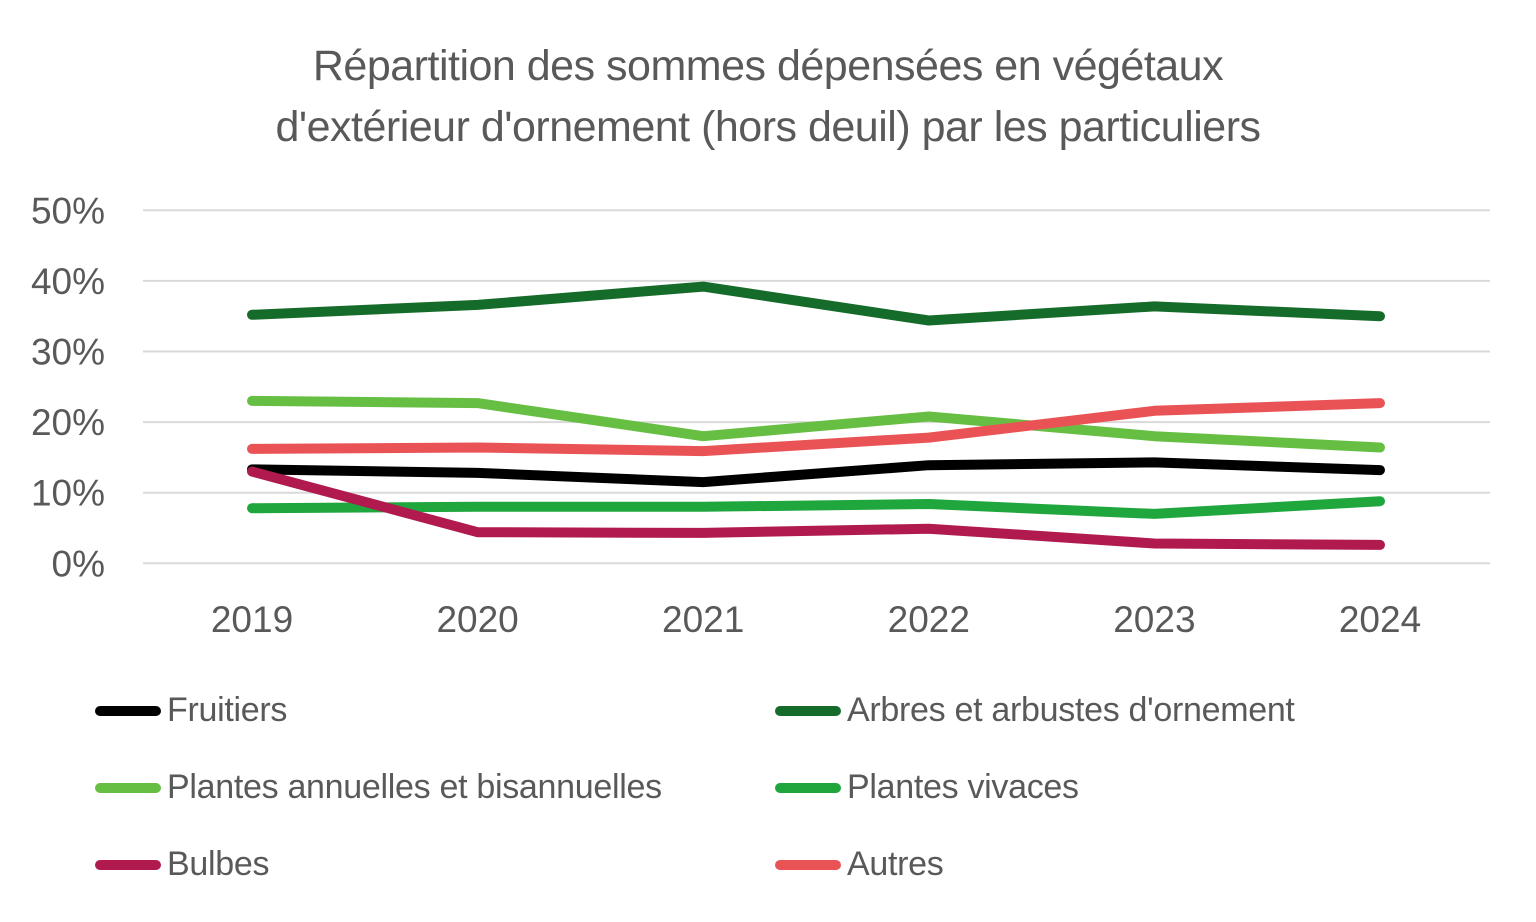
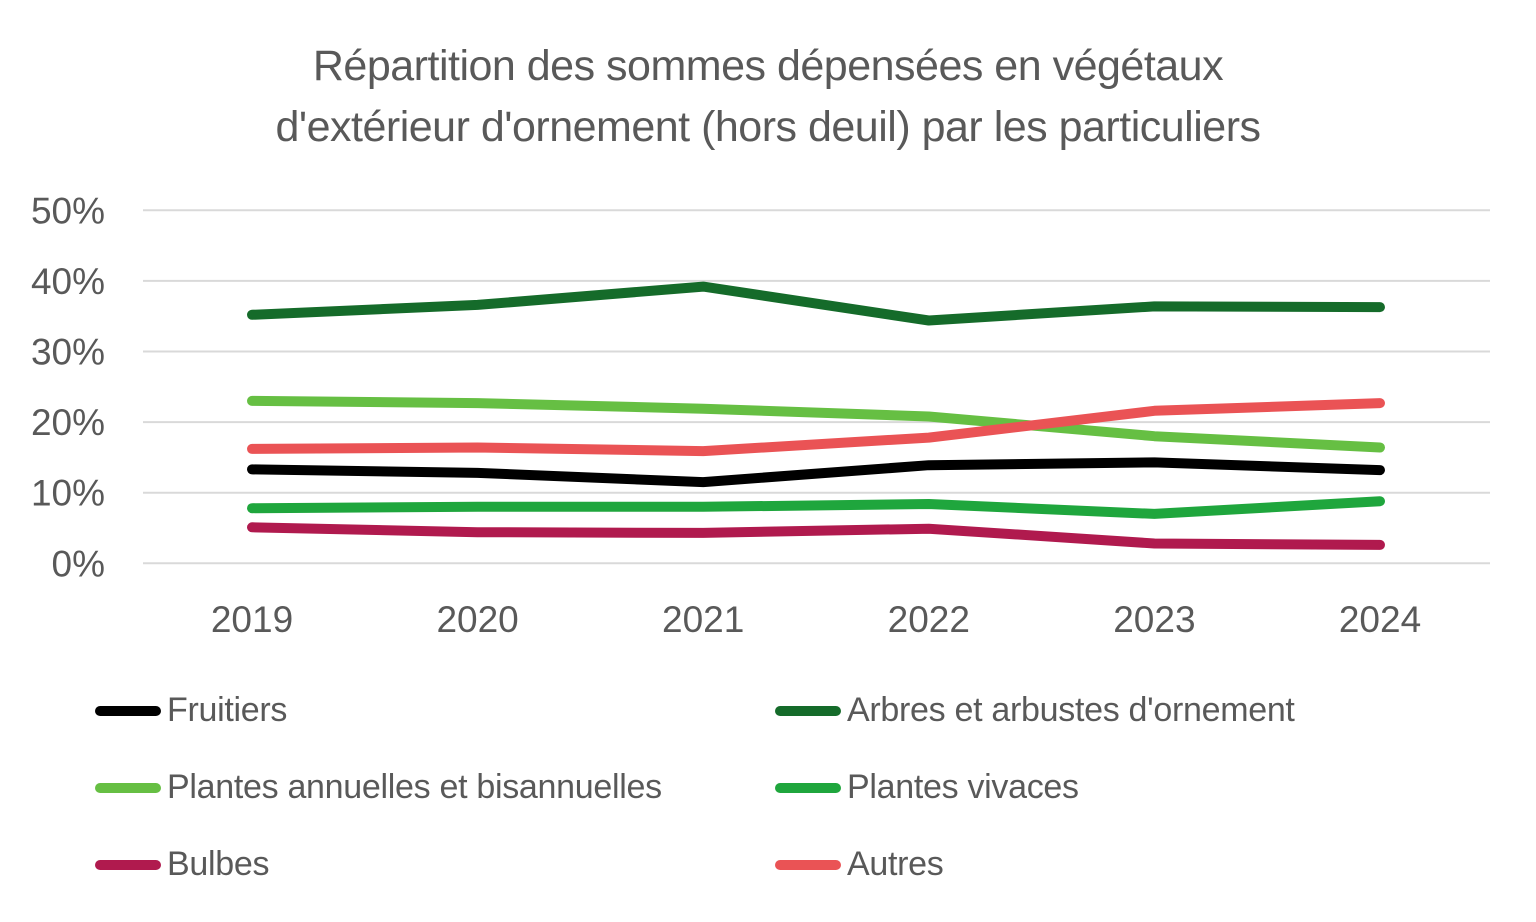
Bulbes/2019: 13% -> 5%
Plantes annuelles et bisannuelles/2021: 18% -> 22%
Arbres et arbustes d'ornement/2024: 35% -> 36%
